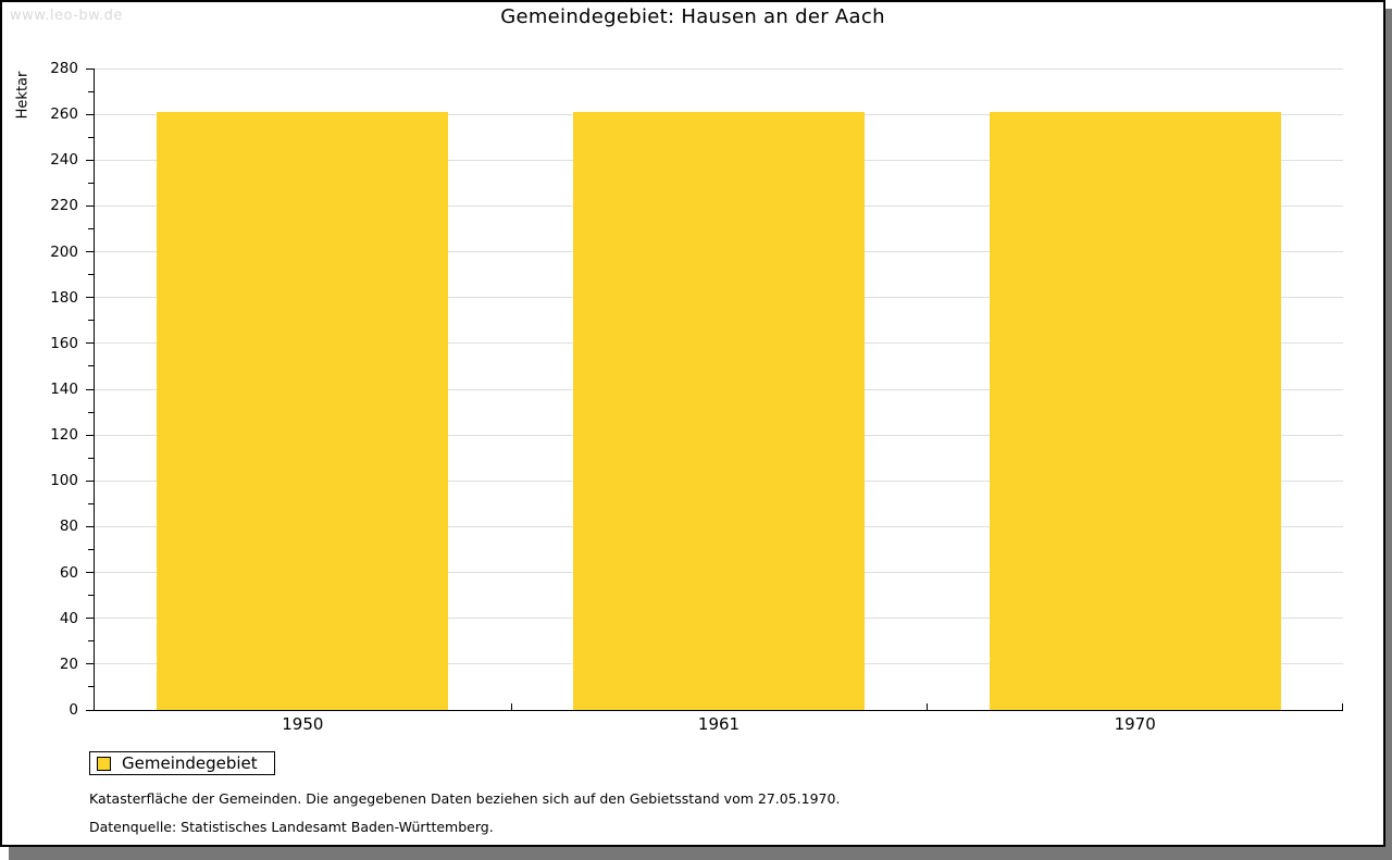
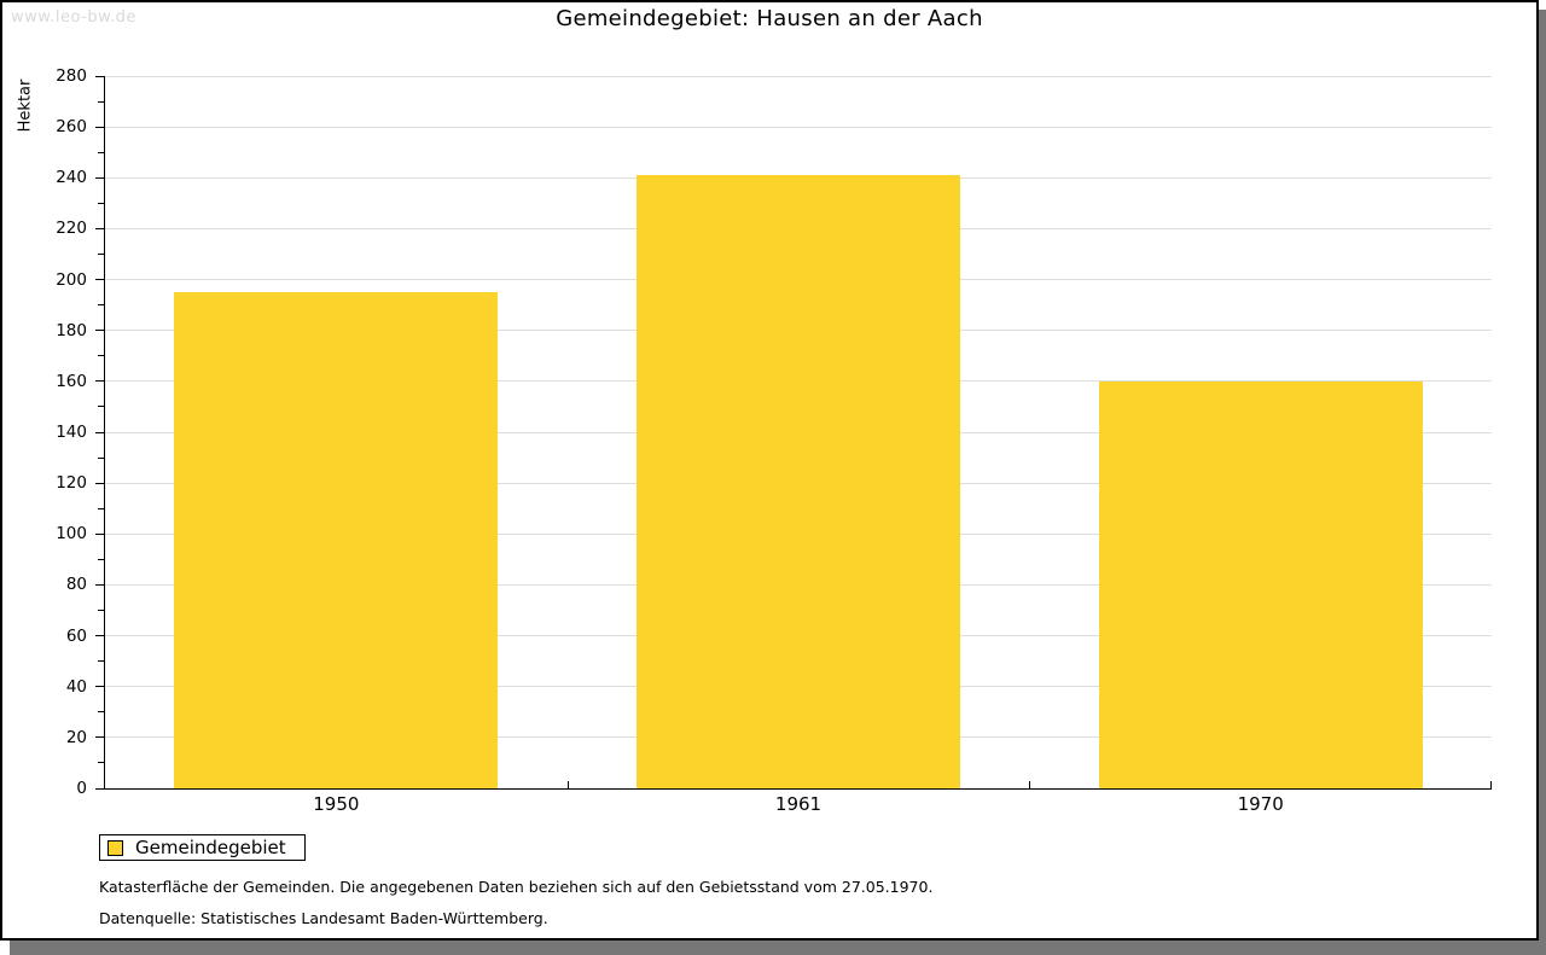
1950: 261 -> 195
1961: 261 -> 241
1970: 261 -> 160
